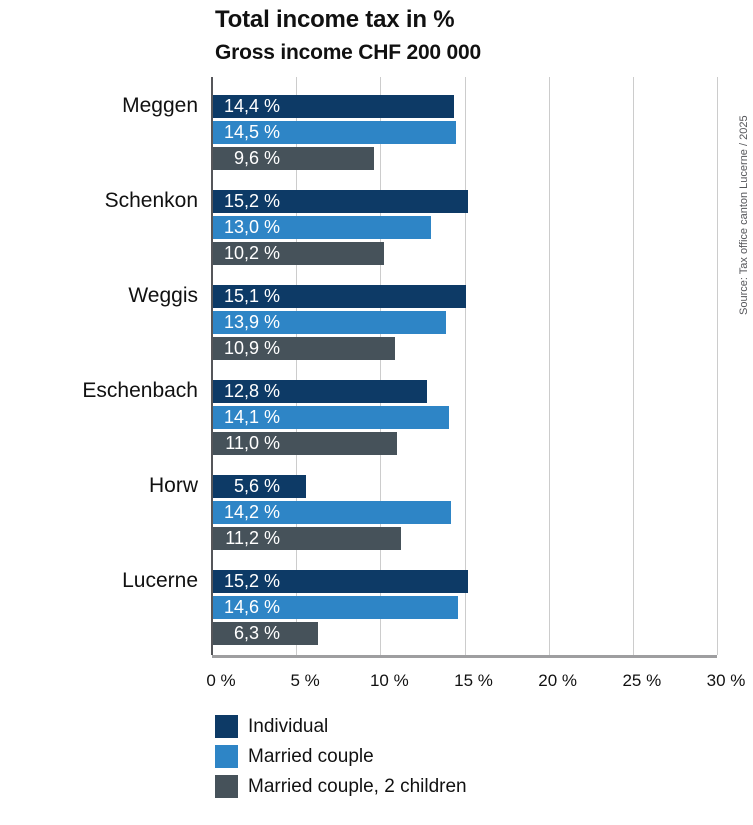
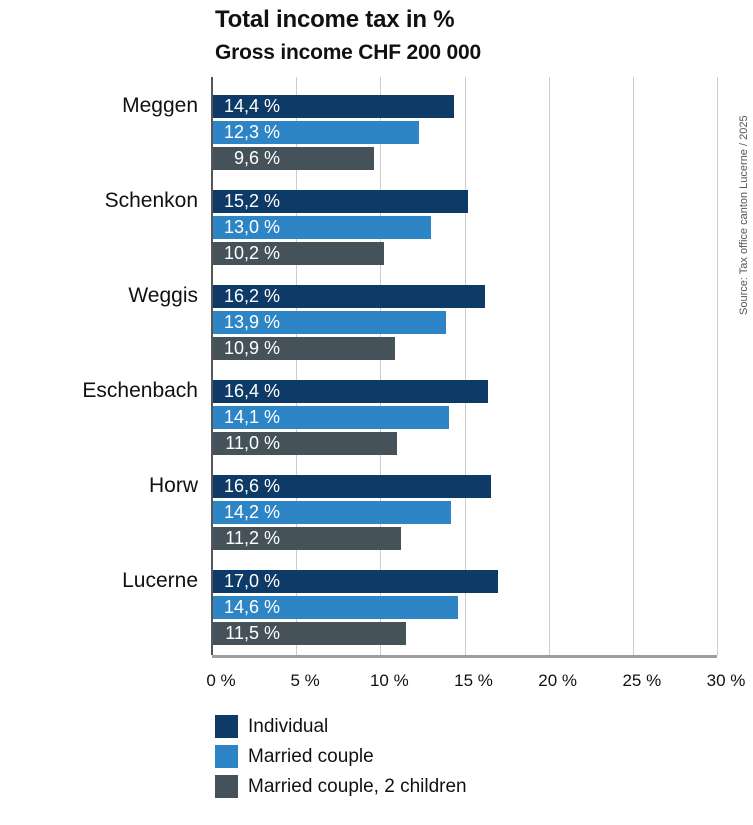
Married couple/Meggen: 14,5 -> 12,3
Individual/Weggis: 15,1 -> 16,2
Individual/Eschenbach: 12,8 -> 16,4
Individual/Horw: 5,6 -> 16,6
Individual/Lucerne: 15,2 -> 17,0
Married couple, 2 children/Lucerne: 6,3 -> 11,5
